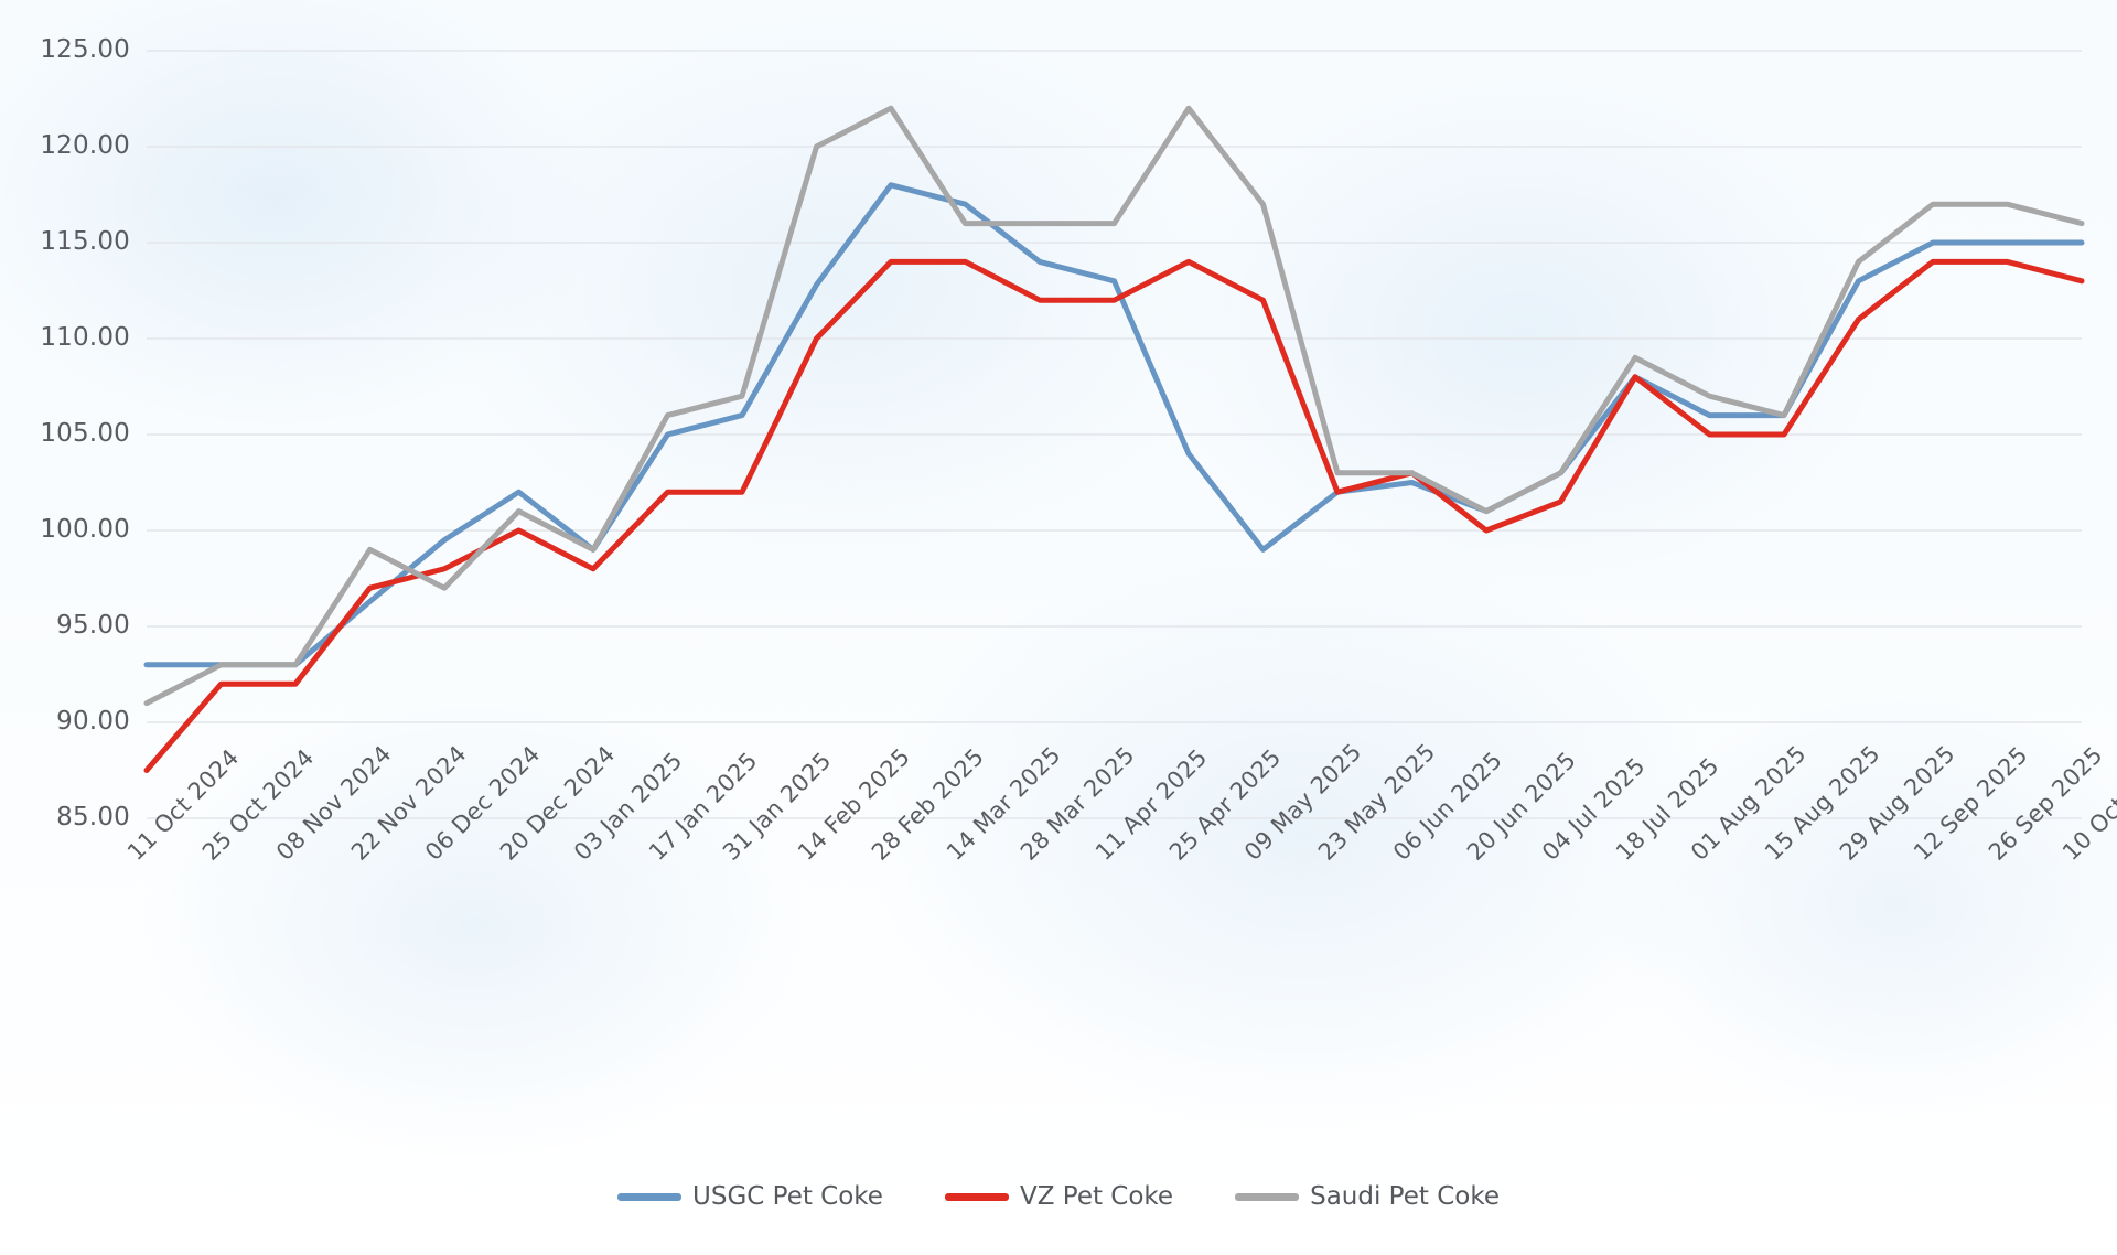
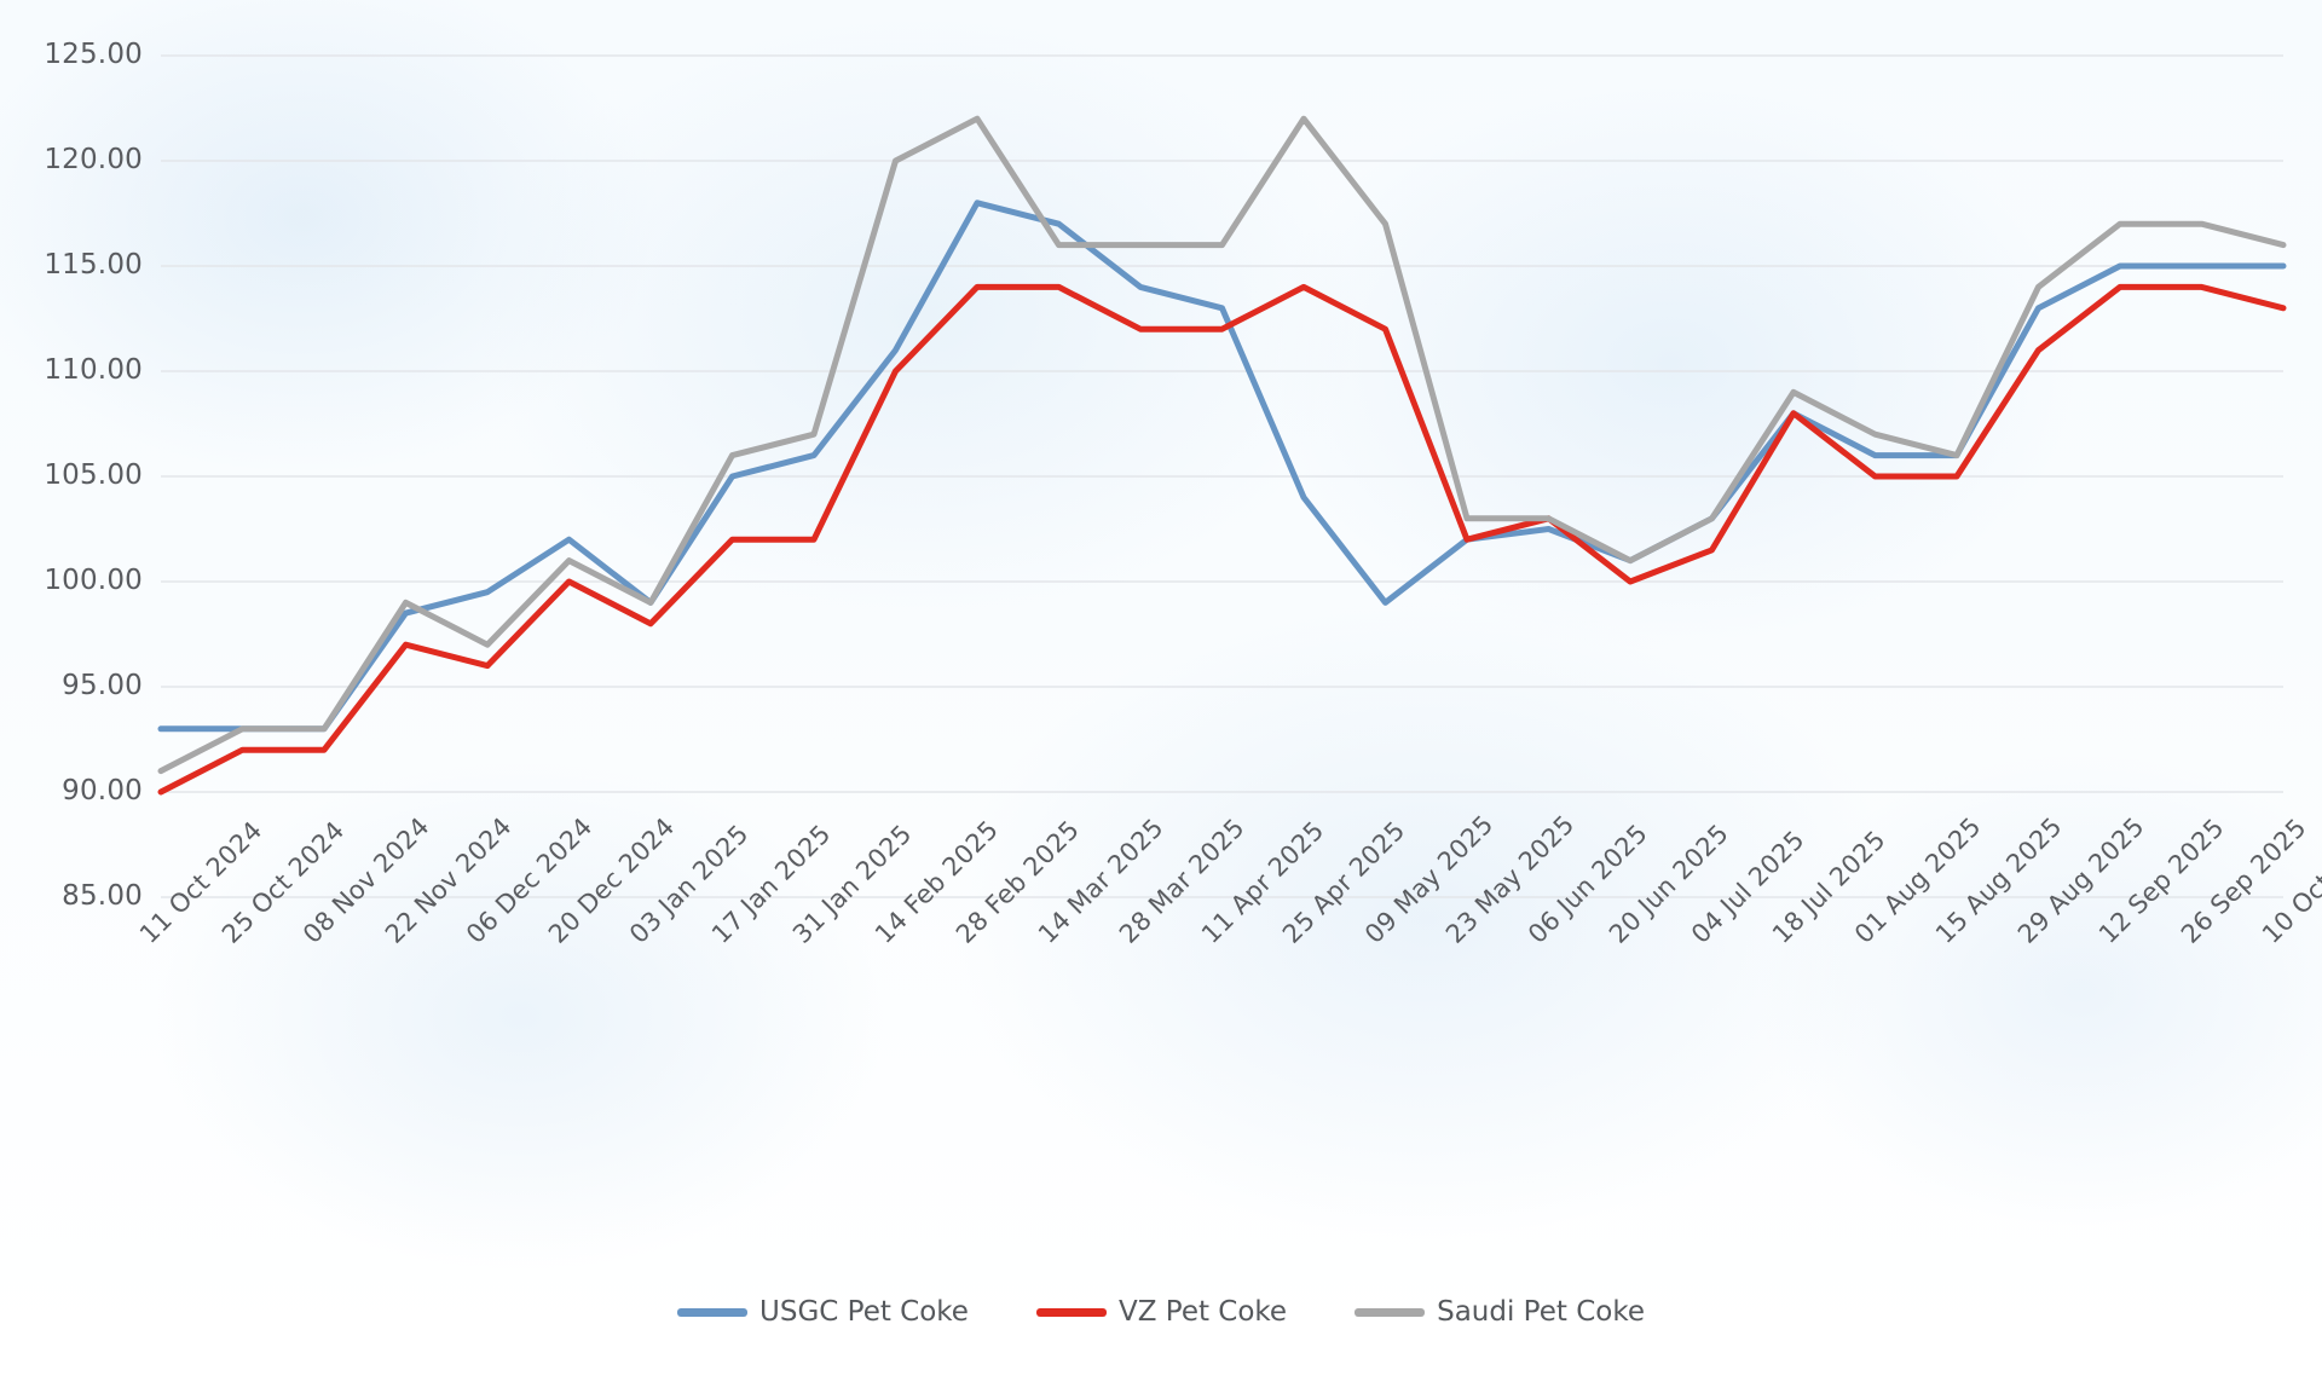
VZ Pet Coke/11 Oct 2024: 87.5 -> 90.0
USGC Pet Coke/22 Nov 2024: 96.3 -> 98.5
VZ Pet Coke/06 Dec 2024: 98.0 -> 96.0
USGC Pet Coke/14 Feb 2025: 112.8 -> 111.0
